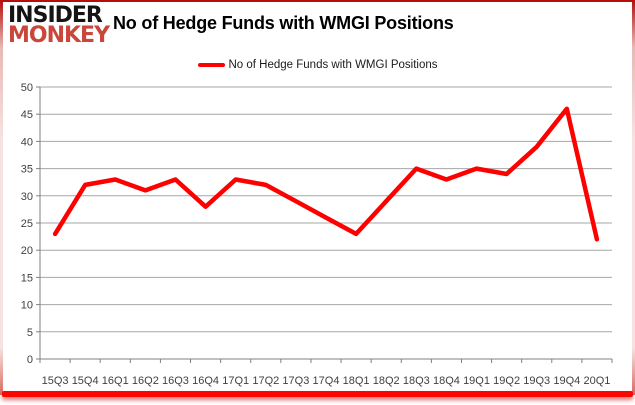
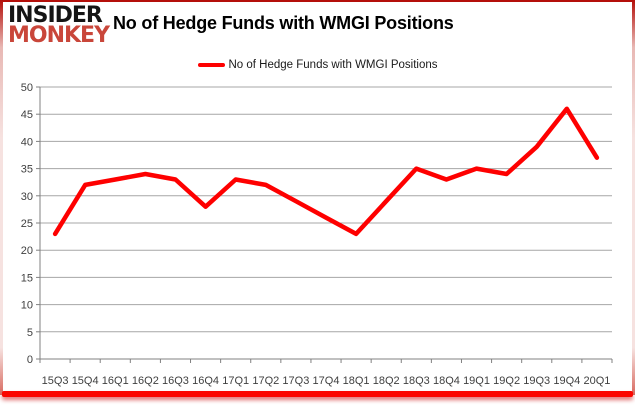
16Q2: 31 -> 34
20Q1: 22 -> 37
